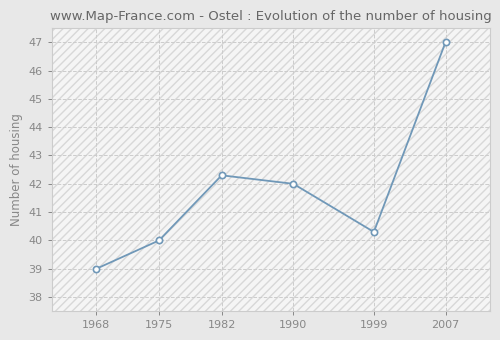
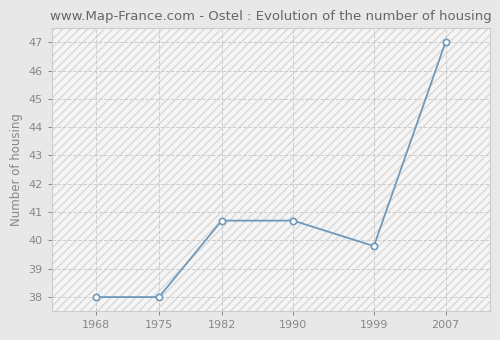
1968: 39.0 -> 38.0
1975: 40.0 -> 38.0
1982: 42.3 -> 40.7
1990: 42.0 -> 40.7
1999: 40.3 -> 39.8
